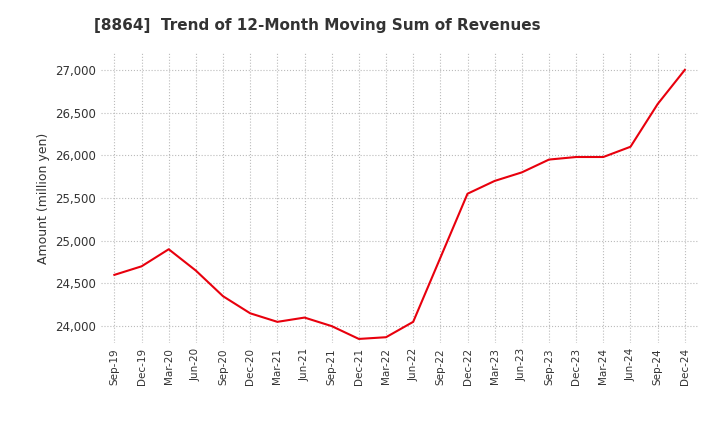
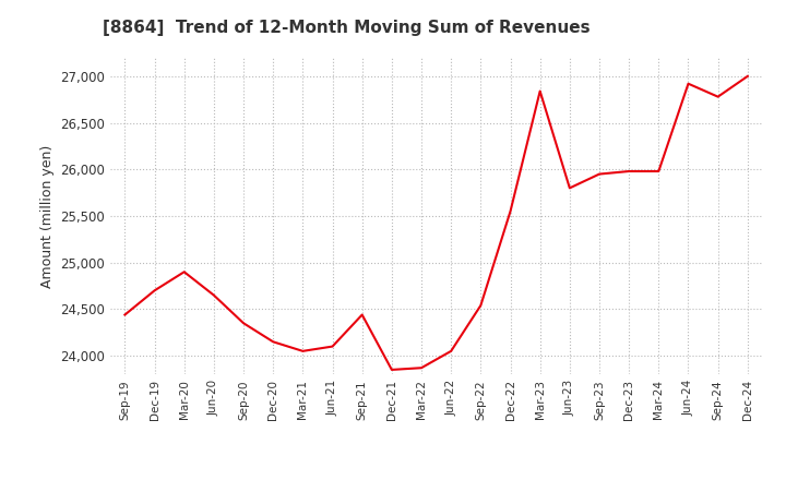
Sep-19: 24,600 -> 24,440
Sep-21: 24,000 -> 24,440
Sep-22: 24,800 -> 24,540
Mar-23: 25,700 -> 26,840
Jun-24: 26,100 -> 26,920
Sep-24: 26,600 -> 26,780
